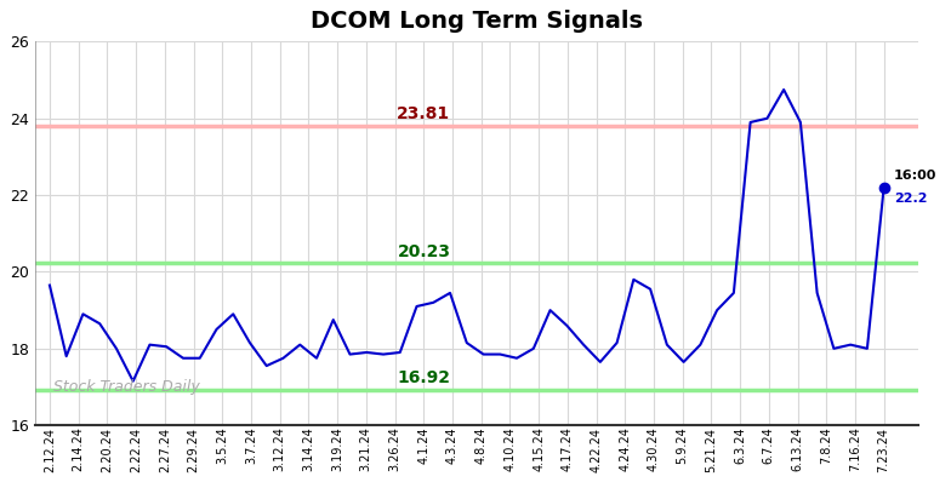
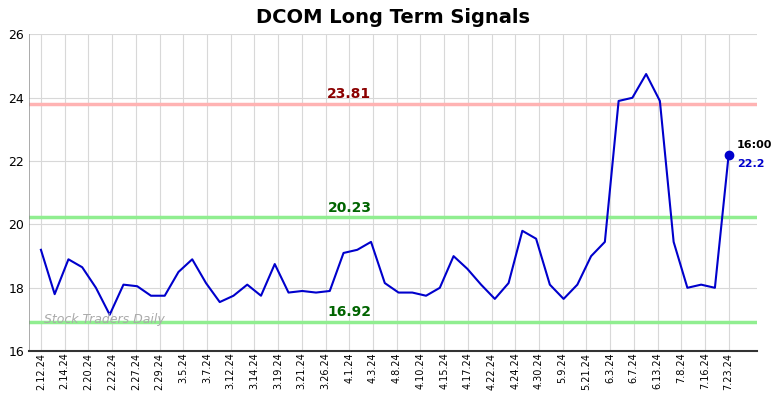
2.12.24: 19.65 -> 19.20
